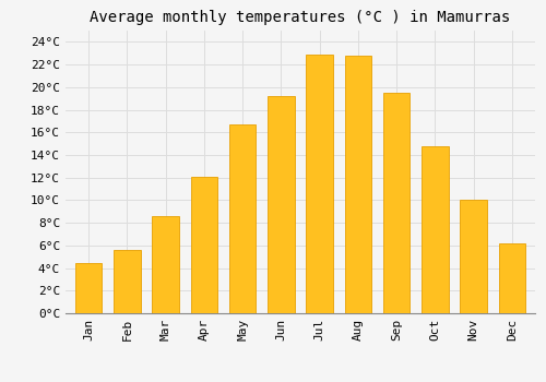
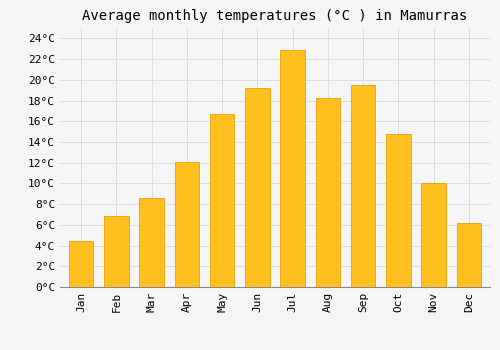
Feb: 5.6°C -> 6.9°C
Aug: 22.8°C -> 18.2°C
